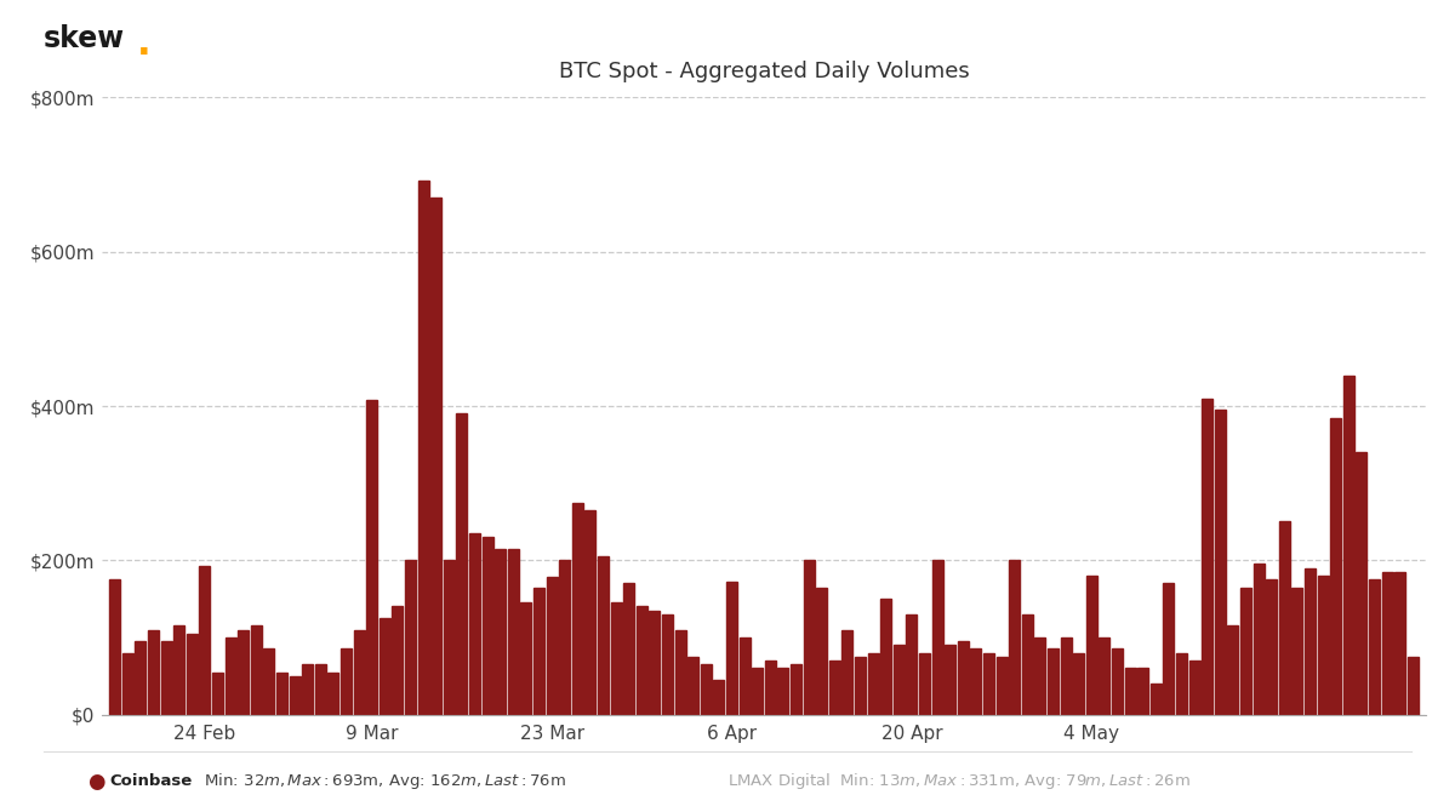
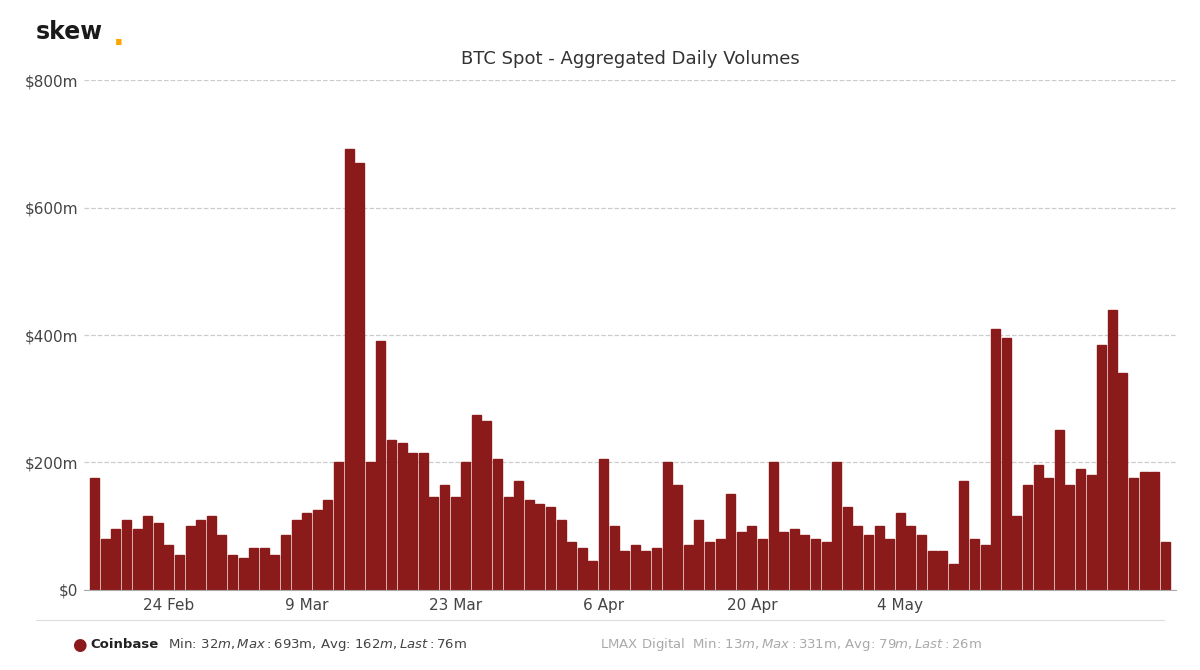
24 Feb: $192m -> $70m
9 Mar: $408m -> $120m
23 Mar: $178m -> $145m
6 Apr: $172m -> $205m
20 Apr: $130m -> $100m
4 May: $180m -> $120m
